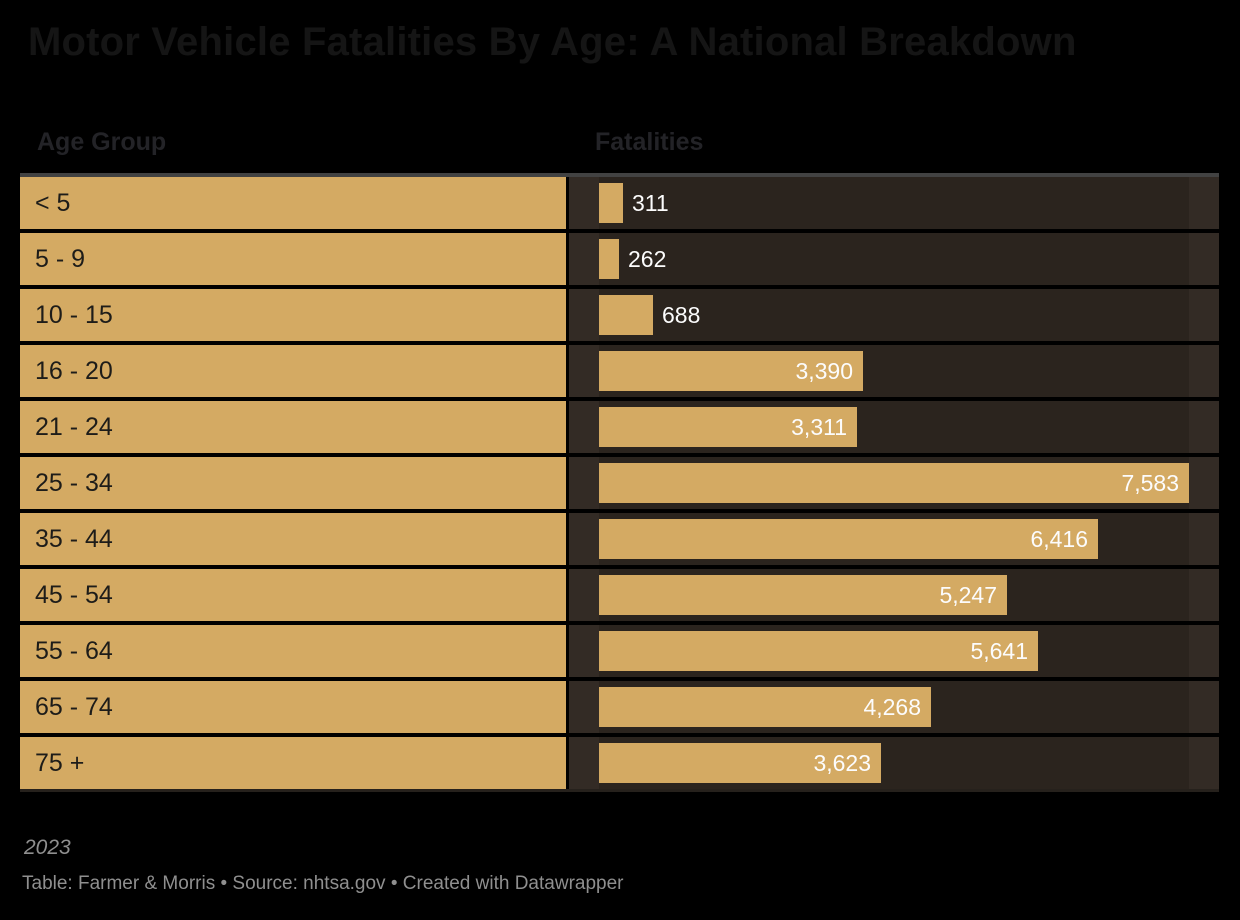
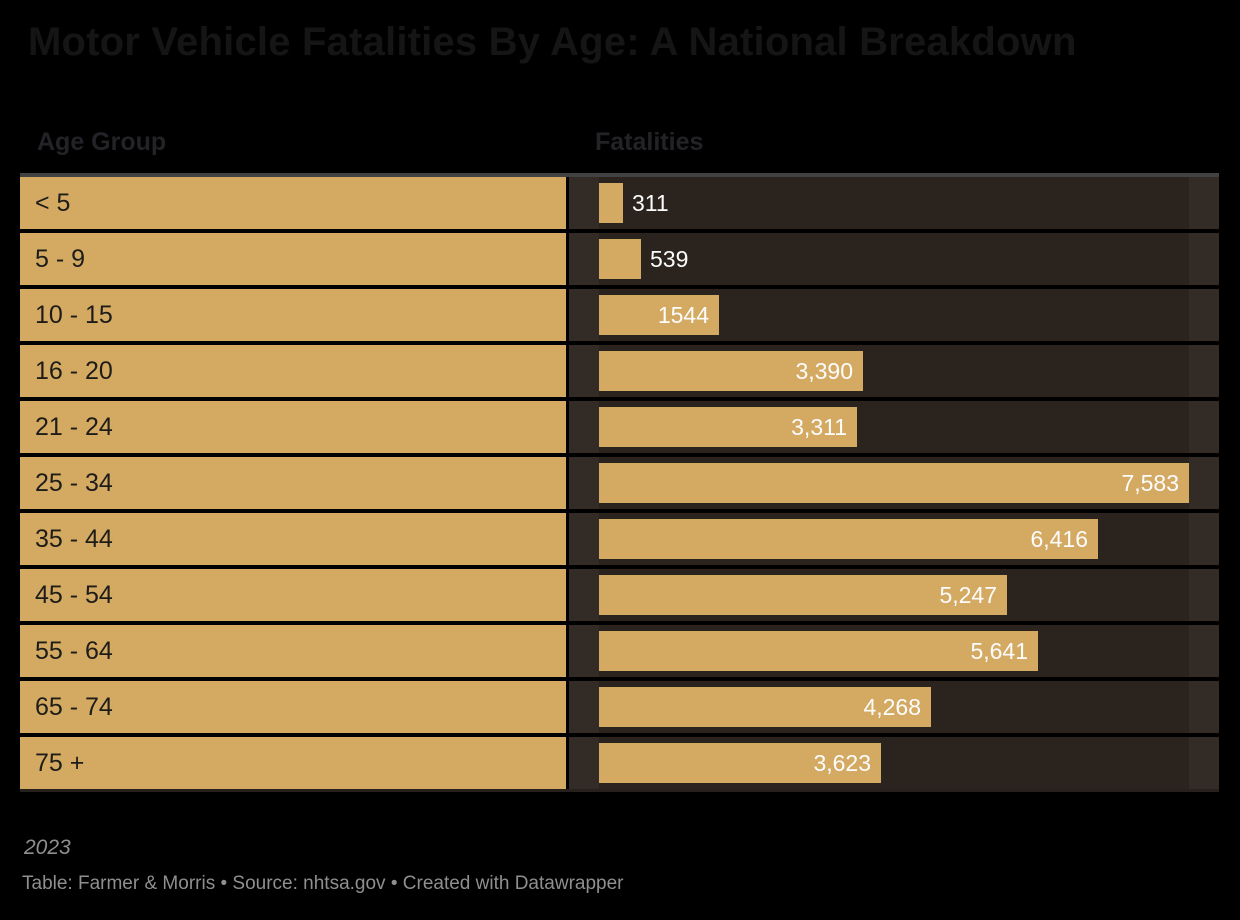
5 - 9: 262 -> 539
10 - 15: 688 -> 1544
